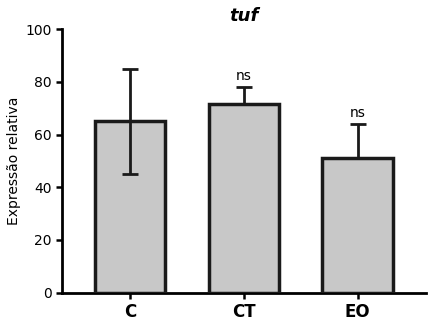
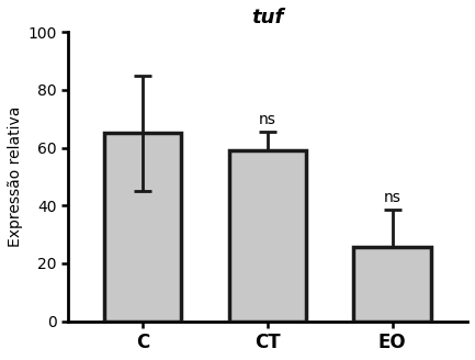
CT: 71.5 -> 59.0
EO: 51.0 -> 25.5
